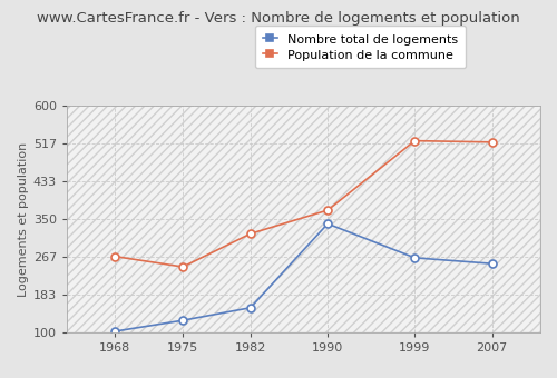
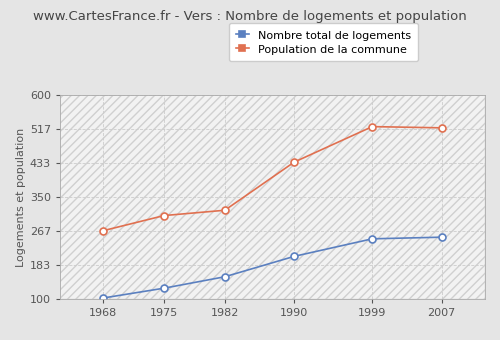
Population de la commune/1975: 245 -> 305
Nombre total de logements/1990: 340 -> 205
Population de la commune/1990: 370 -> 436
Nombre total de logements/1999: 265 -> 248
